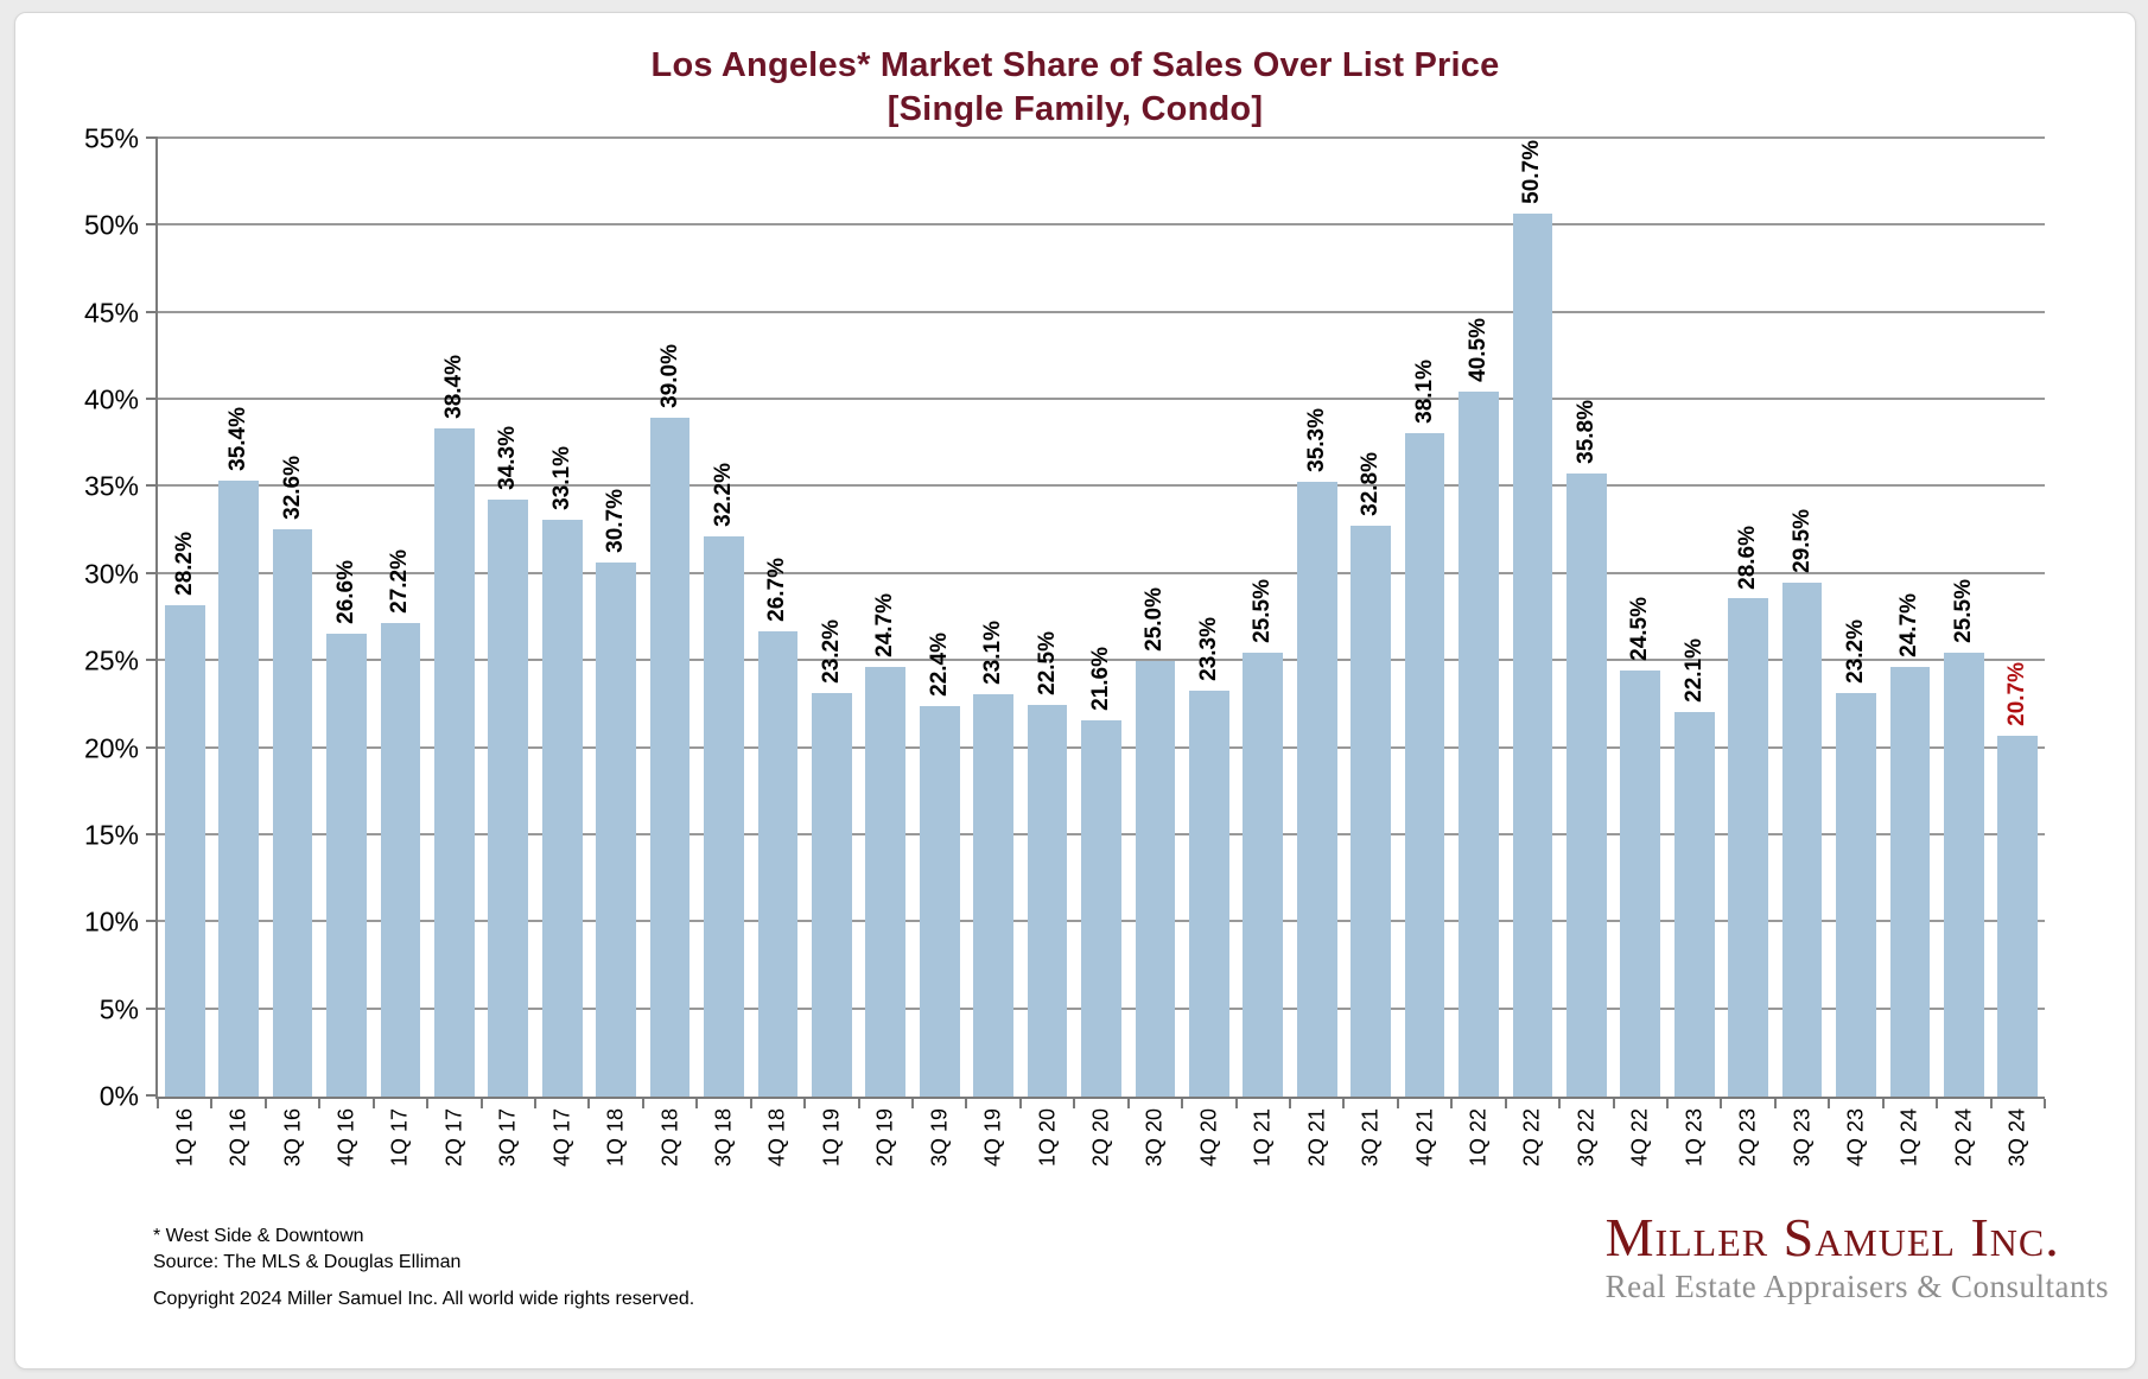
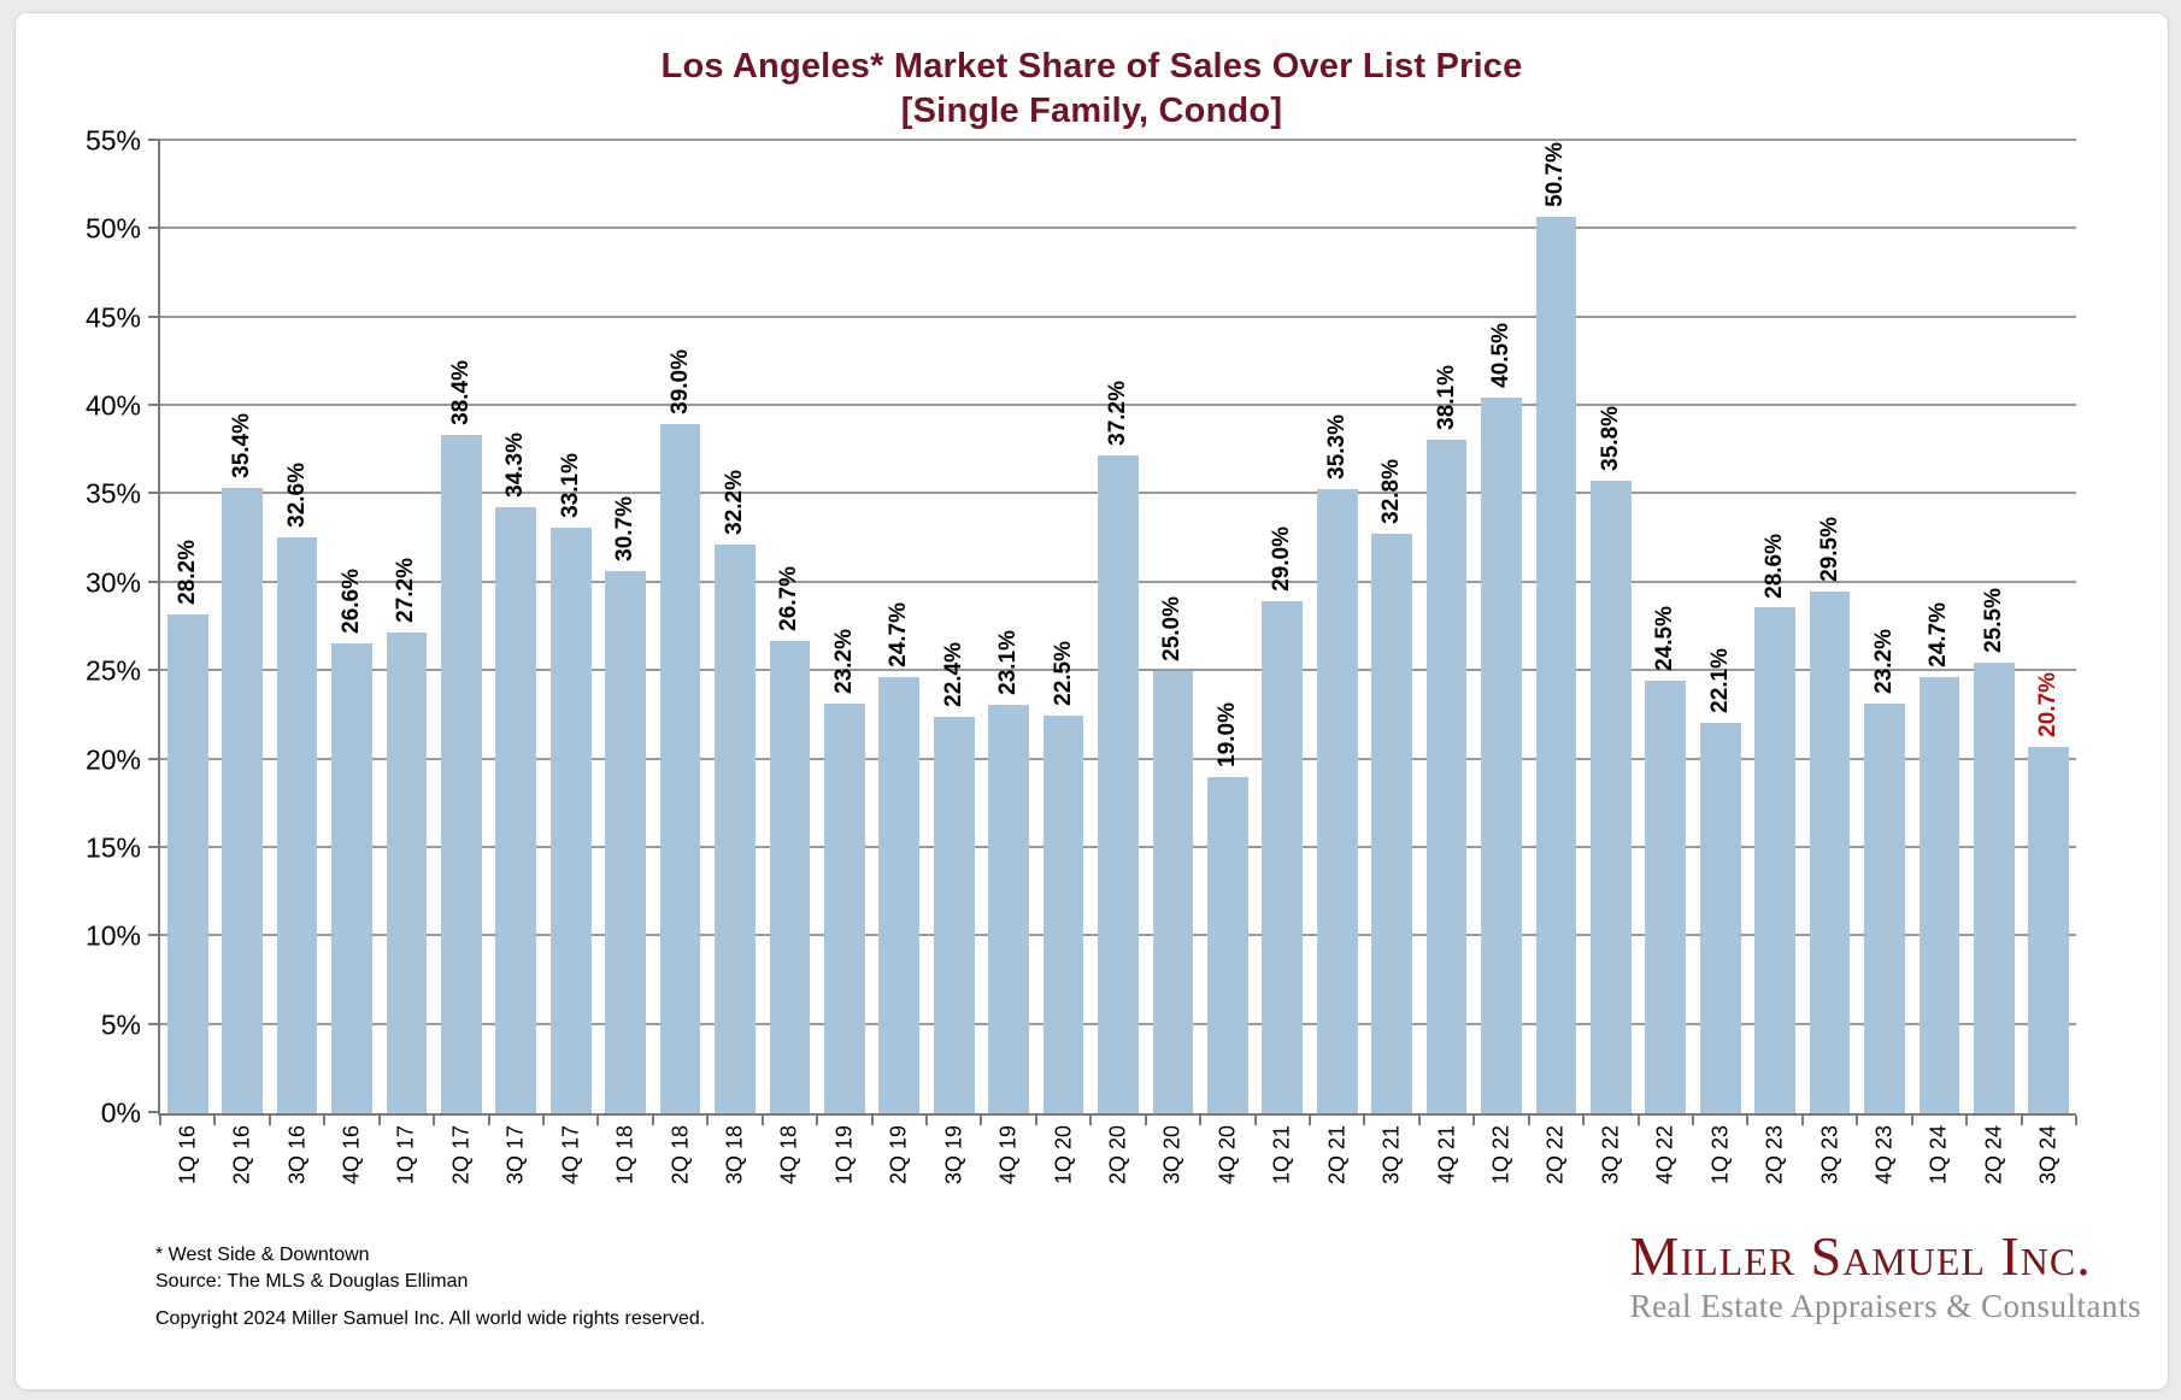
2Q 20: 21.6% -> 37.2%
4Q 20: 23.3% -> 19.0%
1Q 21: 25.5% -> 29.0%
